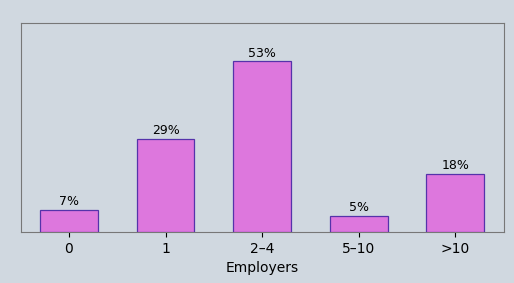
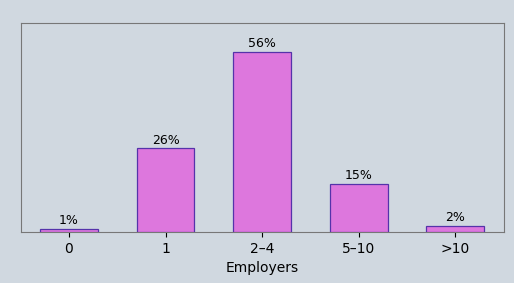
0: 7% -> 1%
1: 29% -> 26%
2–4: 53% -> 56%
5–10: 5% -> 15%
>10: 18% -> 2%
